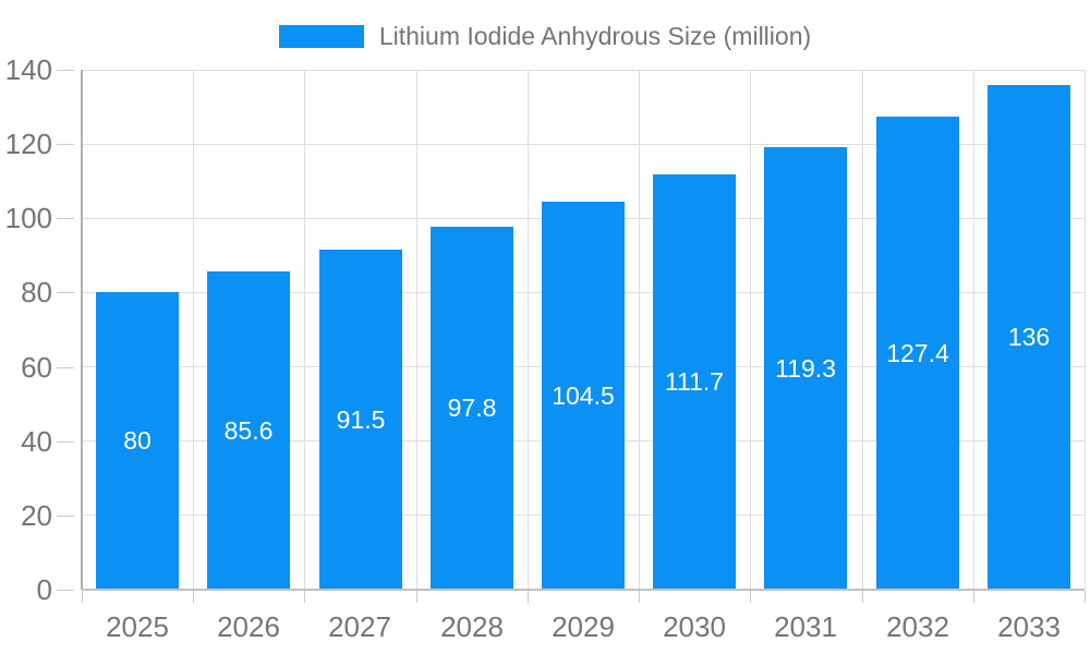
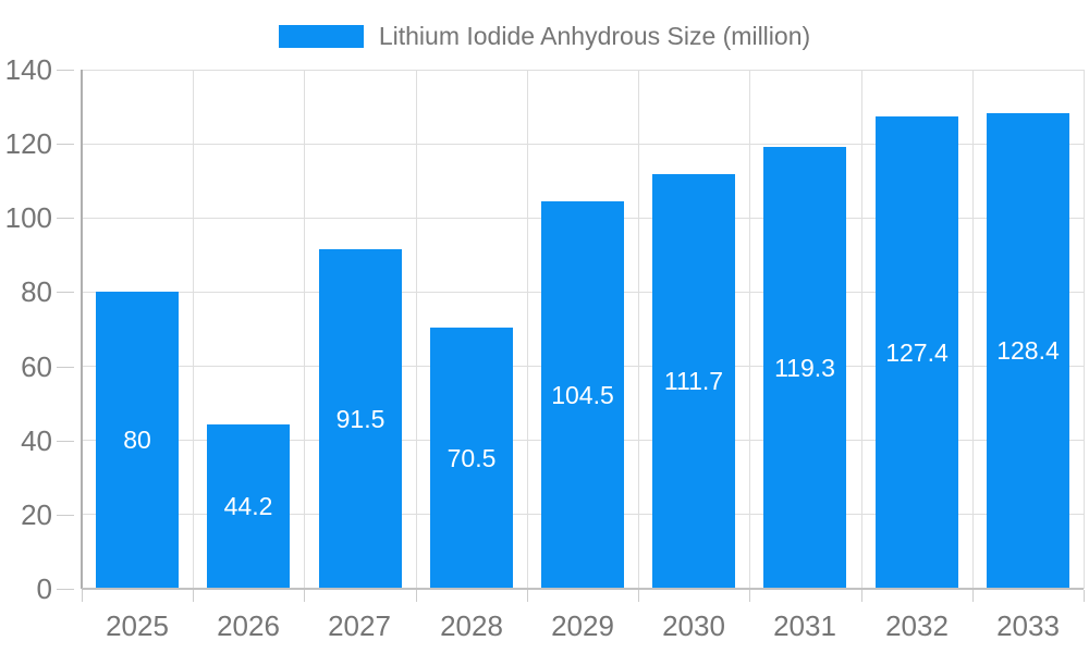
2026: 85.6 -> 44.2
2028: 97.8 -> 70.5
2033: 136 -> 128.4
